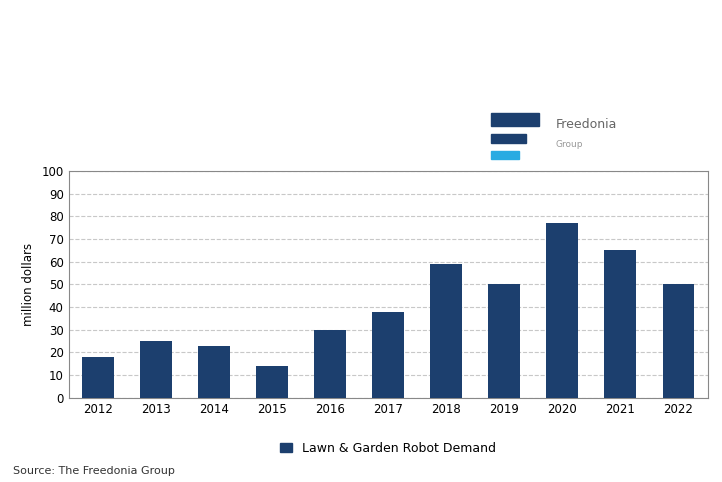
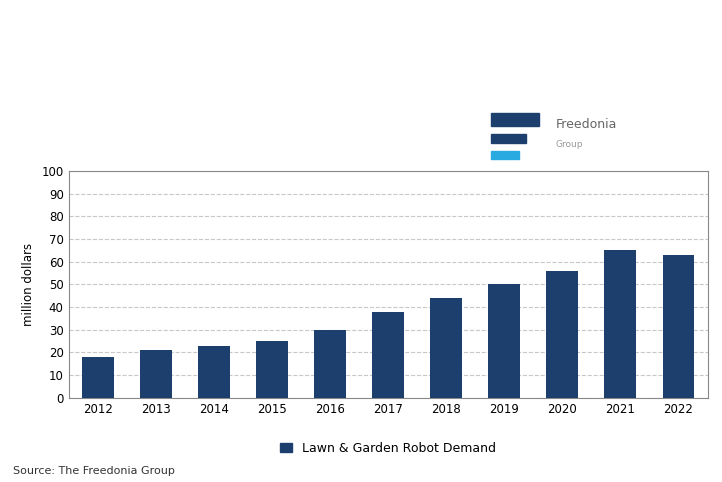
2013: 25 -> 21
2015: 14 -> 25
2018: 59 -> 44
2020: 77 -> 56
2022: 50 -> 63
